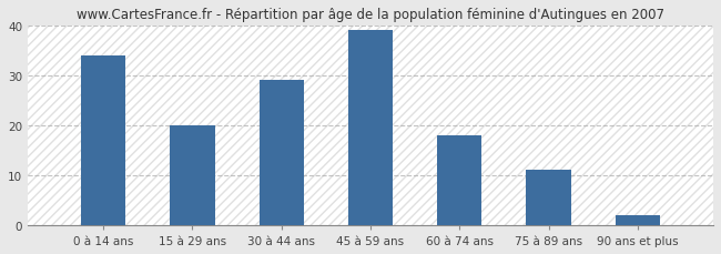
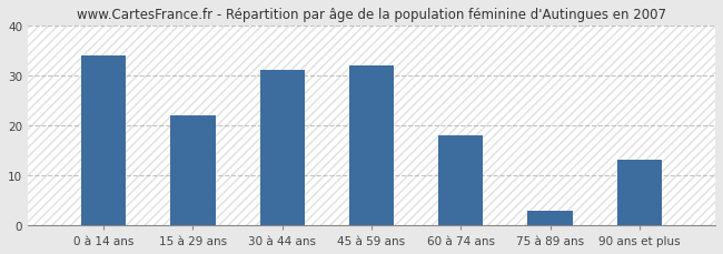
15 à 29 ans: 20 -> 22
30 à 44 ans: 29 -> 31
45 à 59 ans: 39 -> 32
75 à 89 ans: 11 -> 3
90 ans et plus: 2 -> 13
